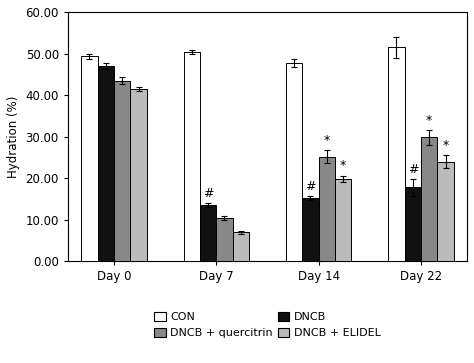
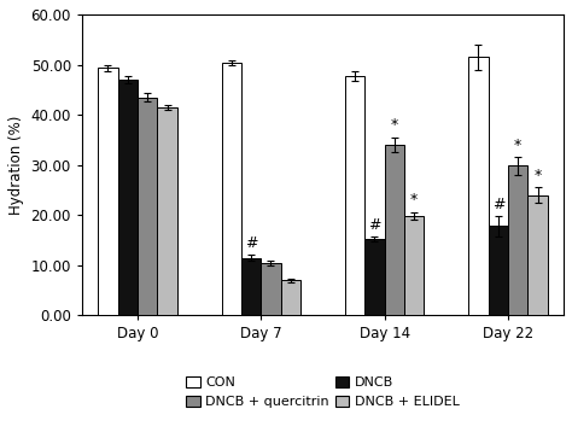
DNCB/Day 7: 13.5 -> 11.5
DNCB + quercitrin/Day 14: 25.2 -> 34.0
